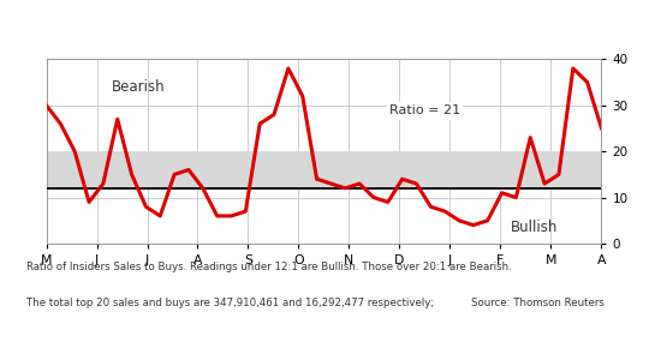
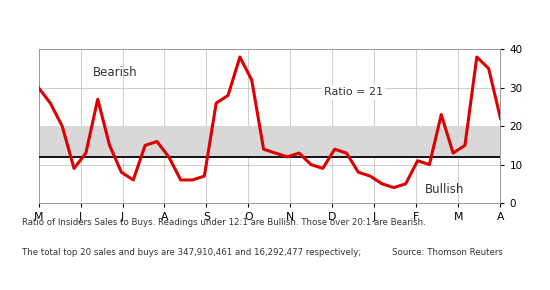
A: 25 -> 22
